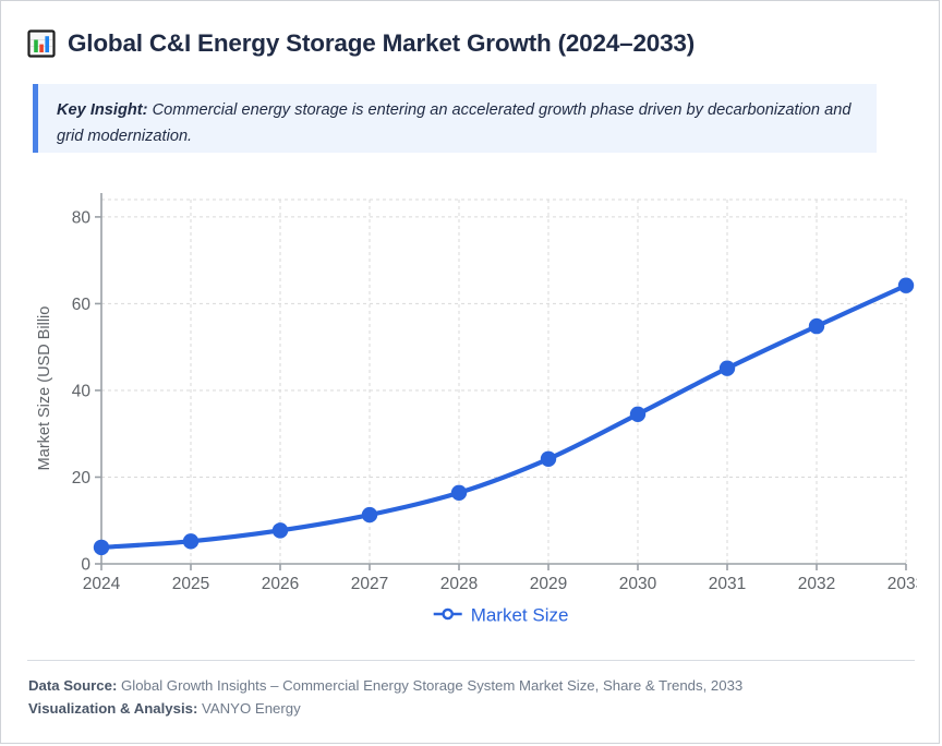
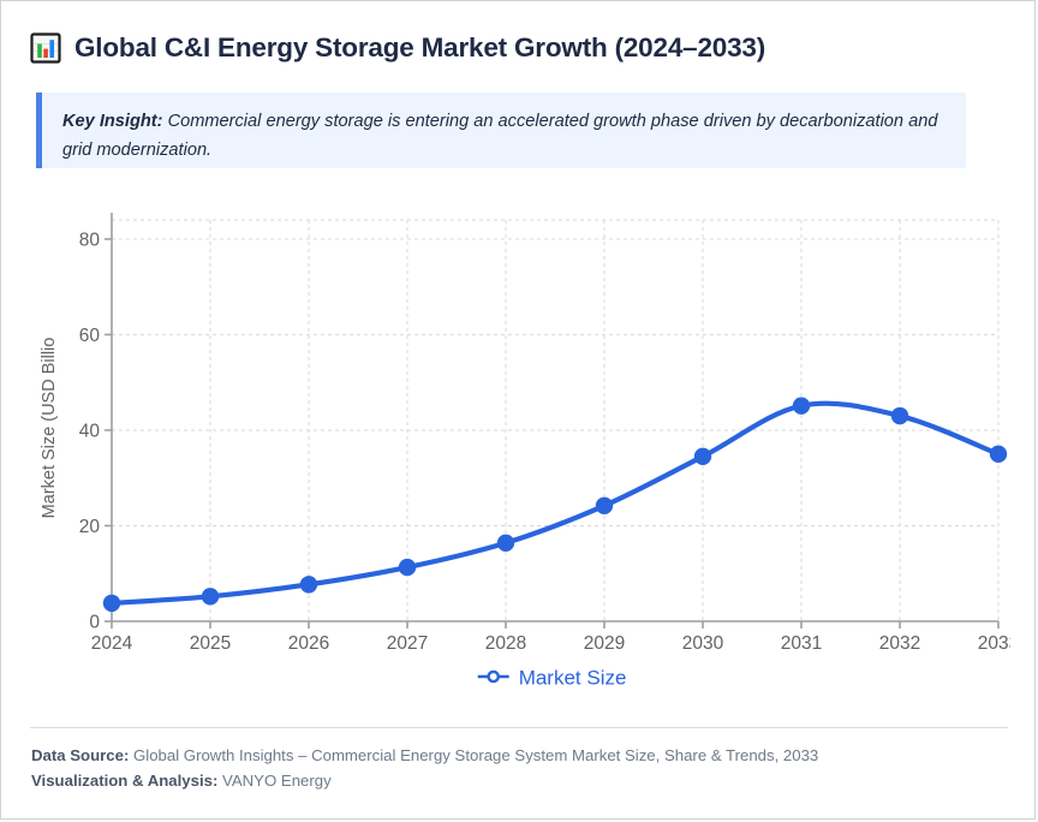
2032: 55 -> 43
2033: 64 -> 35
